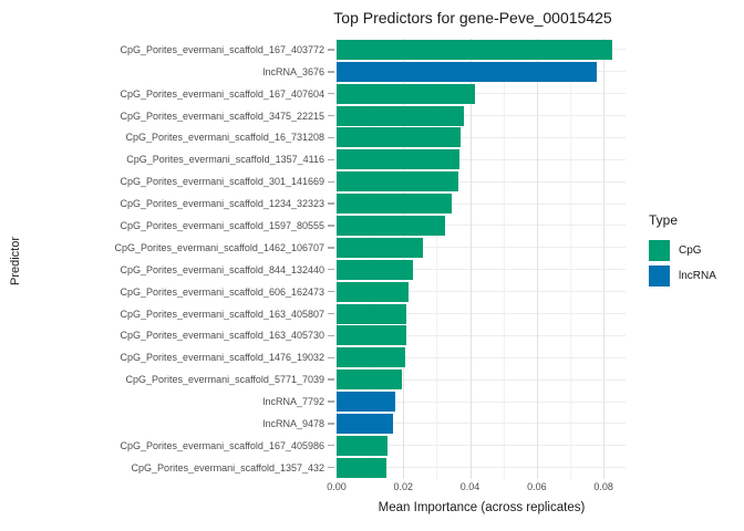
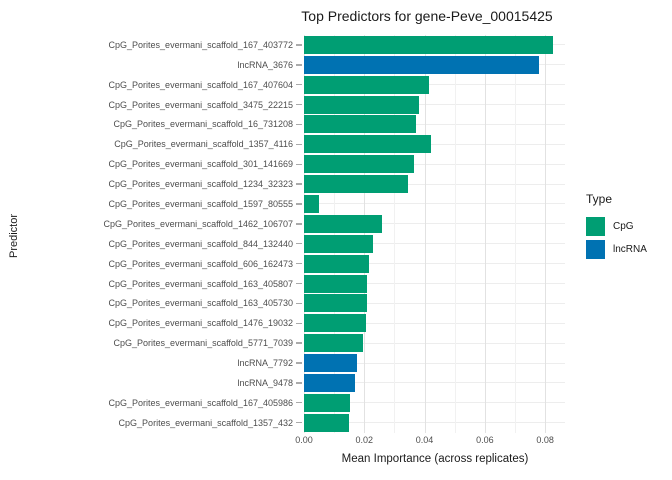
CpG_Porites_evermani_scaffold_1357_4116: 0.037 -> 0.042
CpG_Porites_evermani_scaffold_1597_80555: 0.032 -> 0.005
